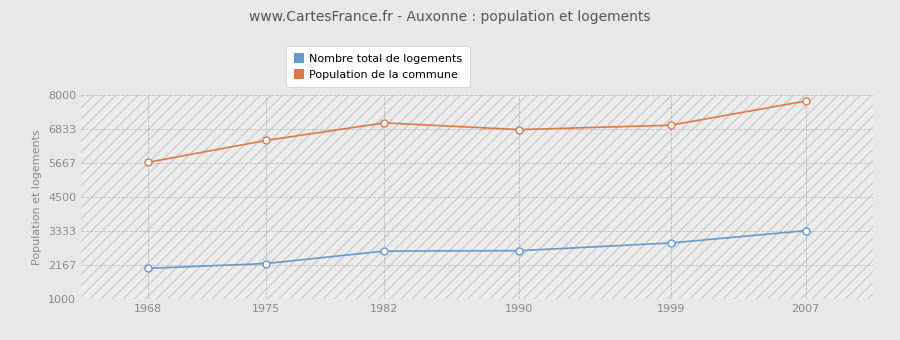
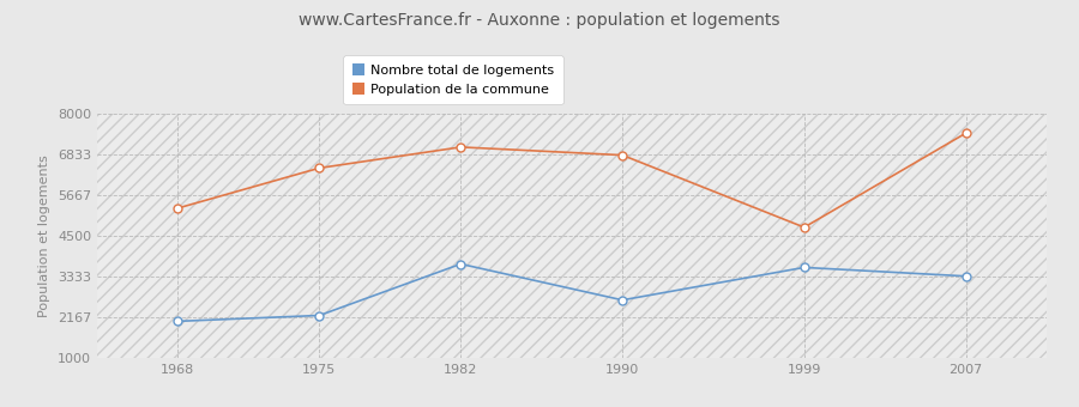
Population de la commune/1968: 5700 -> 5300
Nombre total de logements/1982: 2650 -> 3700
Nombre total de logements/1999: 2930 -> 3600
Population de la commune/1999: 6970 -> 4750
Population de la commune/2007: 7800 -> 7450
